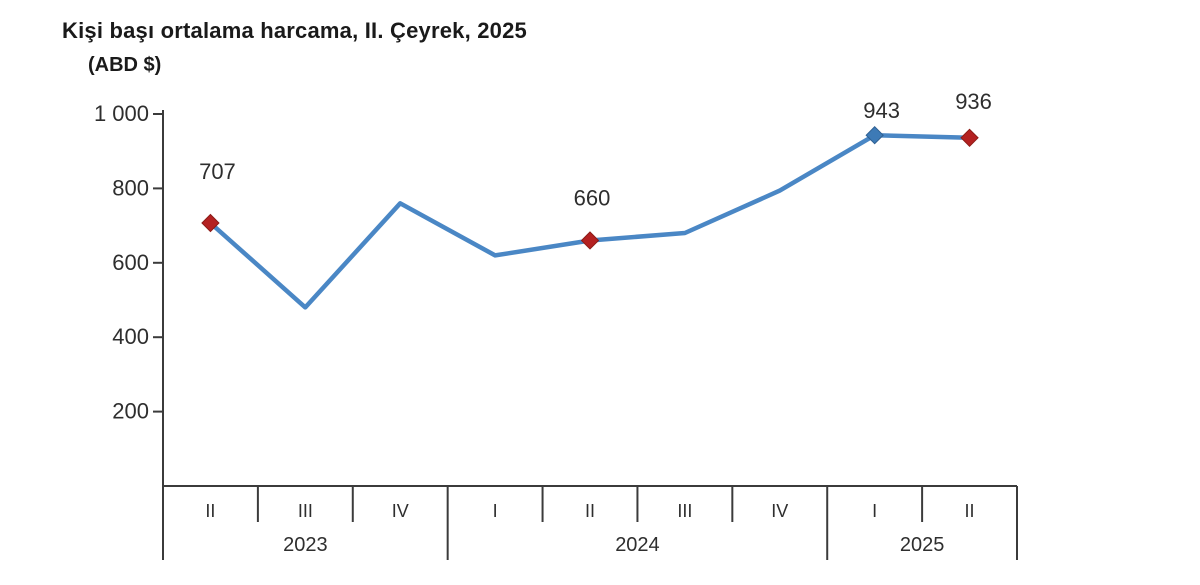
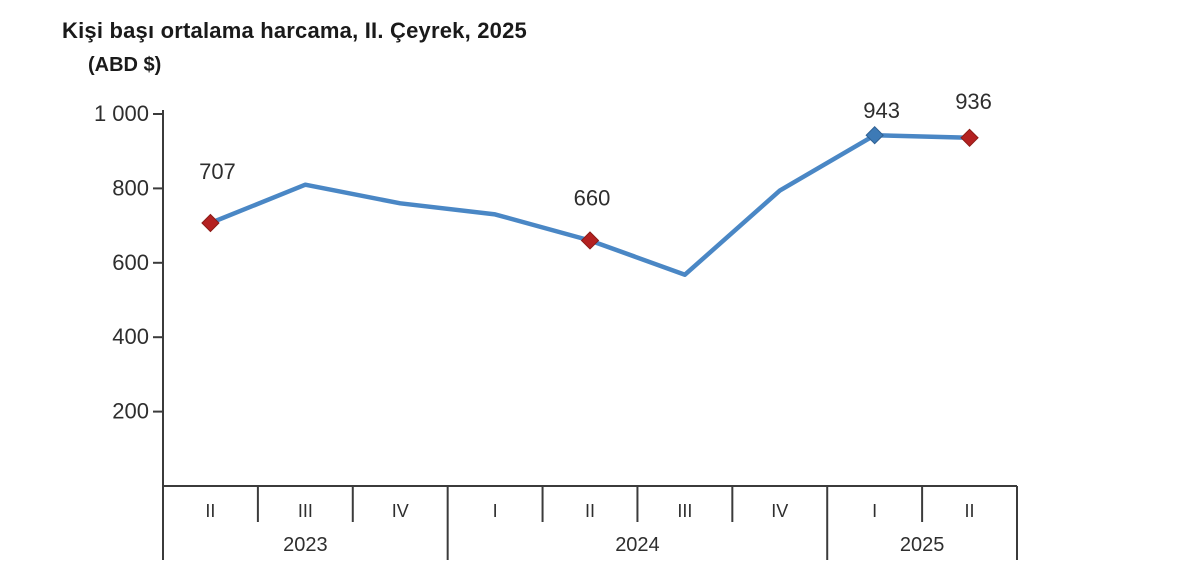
2023 III: 480 -> 810
2024 I: 620 -> 730
2024 III: 680 -> 570
